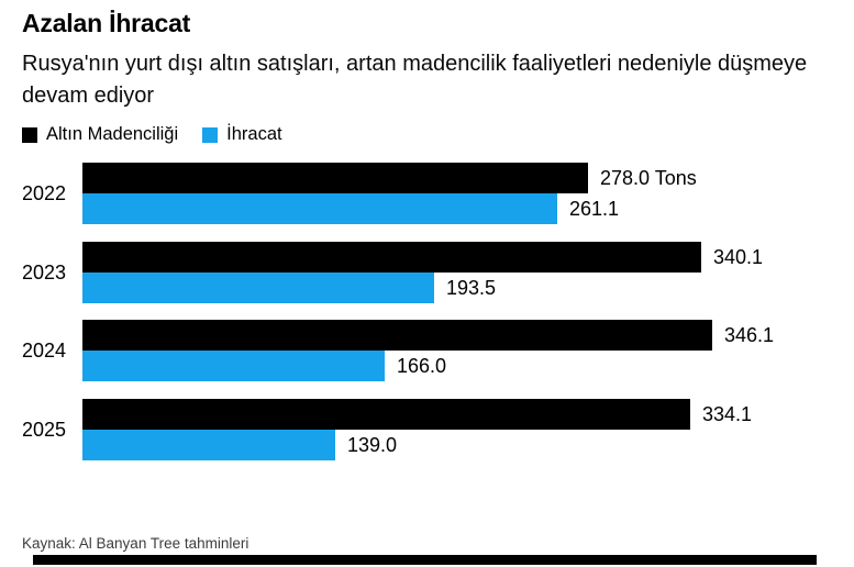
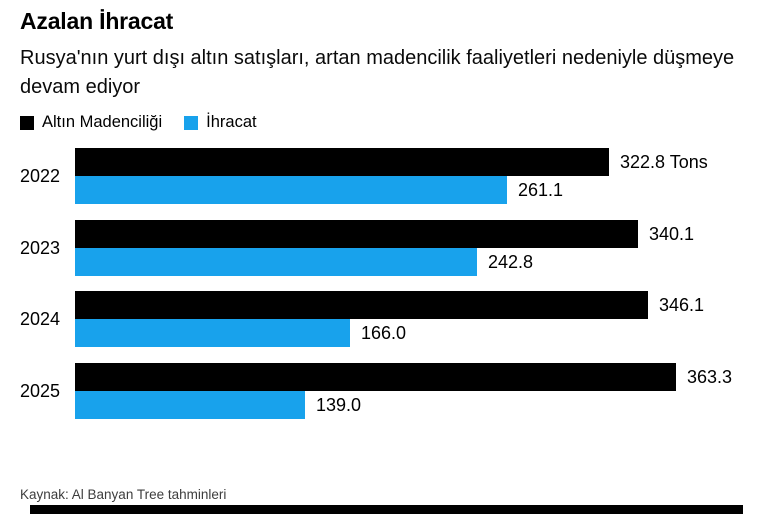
Altın Madenciliği/2022: 278.0 -> 322.8
İhracat/2023: 193.5 -> 242.8
Altın Madenciliği/2025: 334.1 -> 363.3
